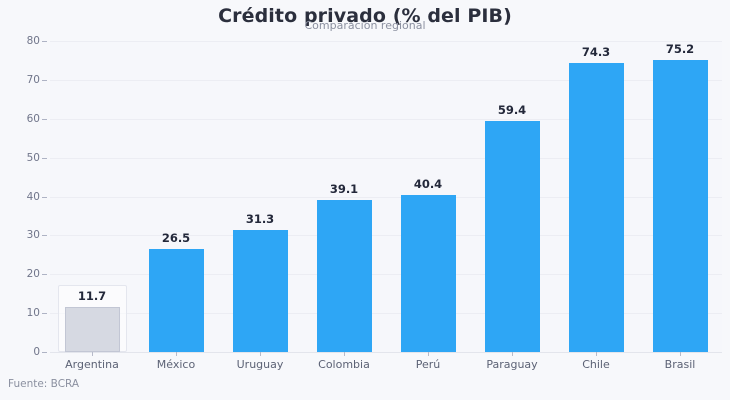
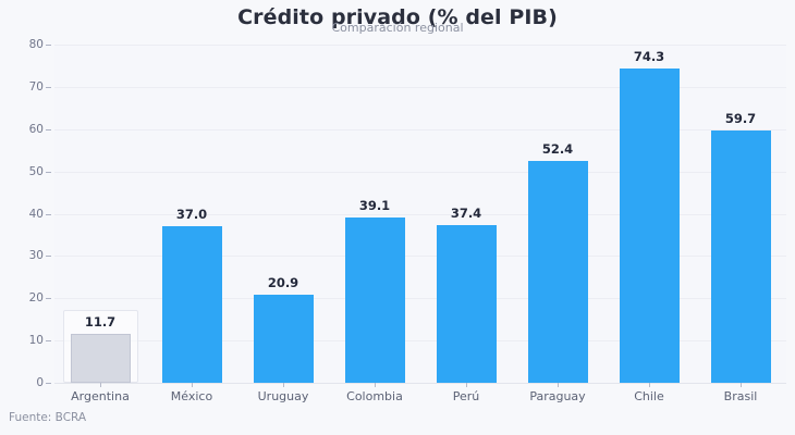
México: 26.5 -> 37.0
Uruguay: 31.3 -> 20.9
Perú: 40.4 -> 37.4
Paraguay: 59.4 -> 52.4
Brasil: 75.2 -> 59.7
